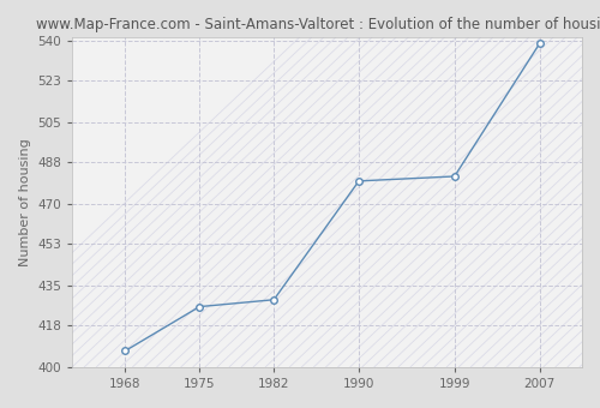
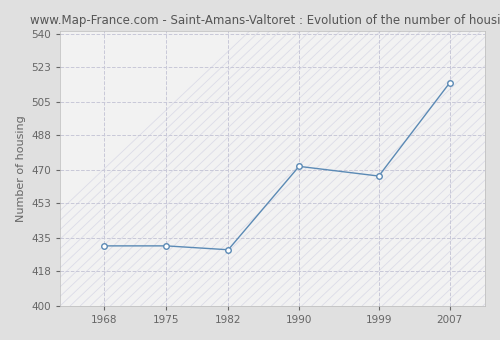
1968: 407 -> 431
1975: 426 -> 431
1990: 480 -> 472
1999: 482 -> 467
2007: 539 -> 515
